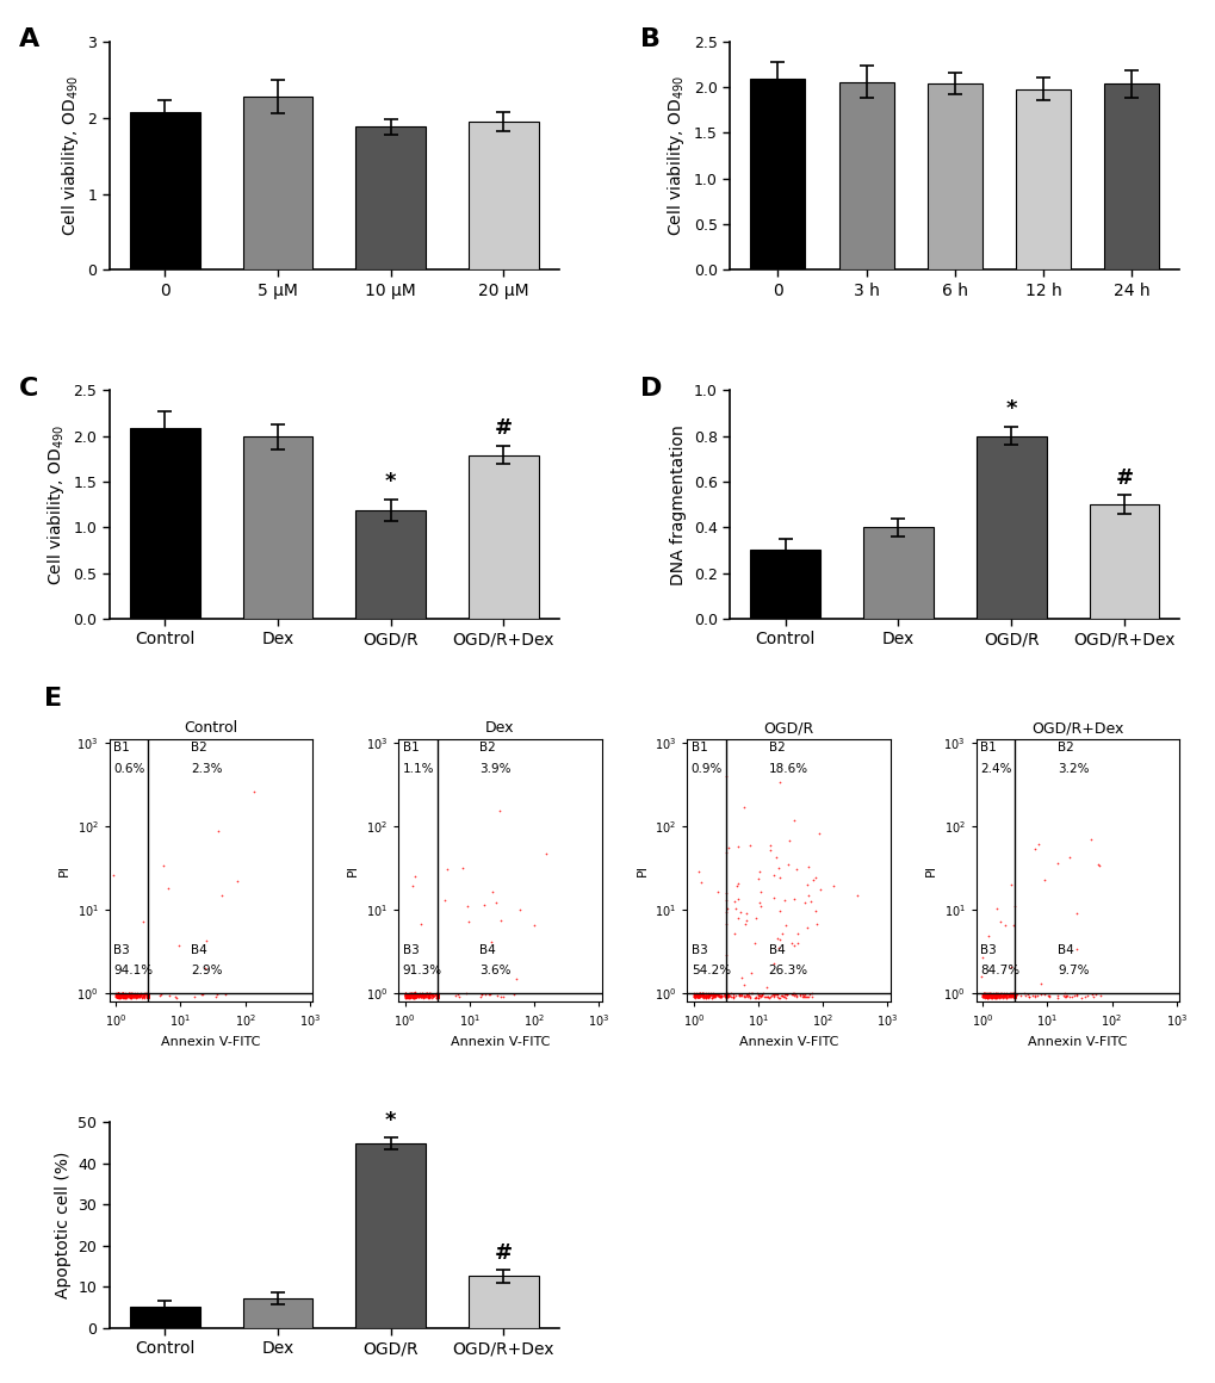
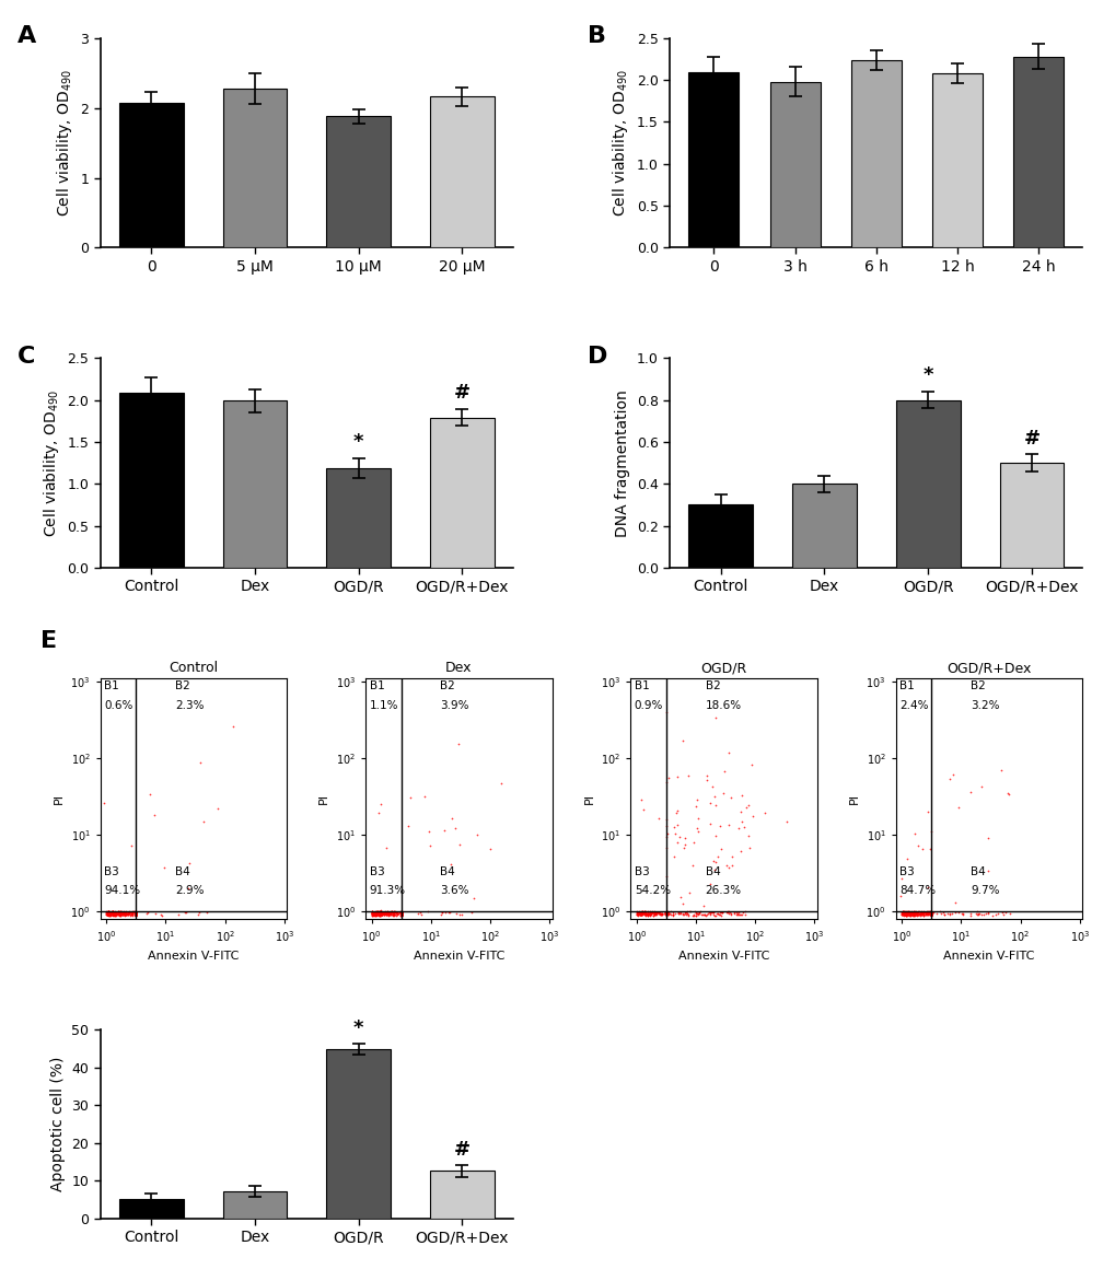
20 μM: 1.95 -> 2.16
3 h: 2.06 -> 1.98
6 h: 2.04 -> 2.24
12 h: 1.98 -> 2.08
24 h: 2.04 -> 2.28
